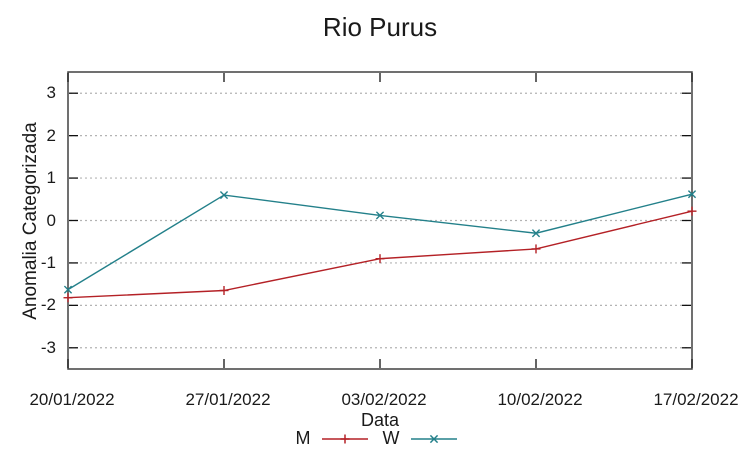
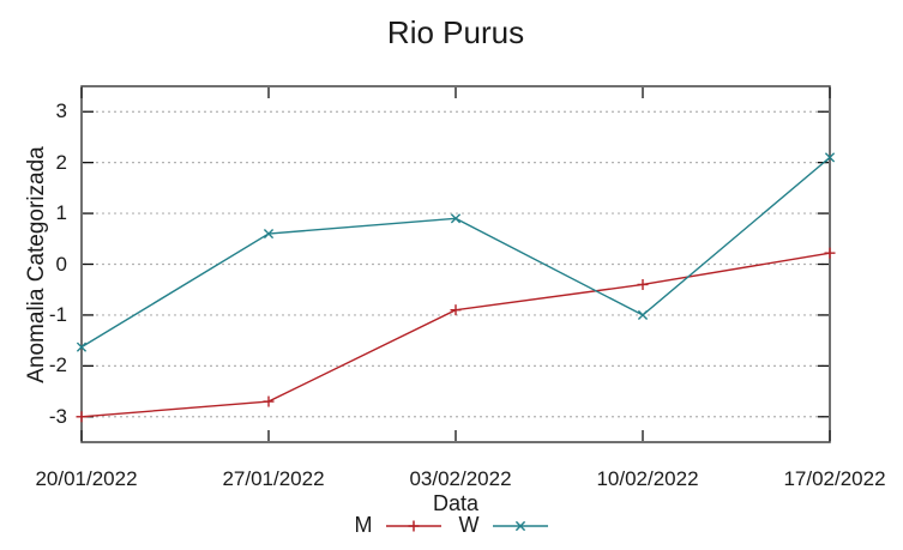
M/20/01/2022: -1.8 -> -3.0
M/27/01/2022: -1.6 -> -2.7
W/03/02/2022: 0.1 -> 0.9
M/10/02/2022: -0.7 -> -0.4
W/10/02/2022: -0.3 -> -1.0
W/17/02/2022: 0.6 -> 2.1
